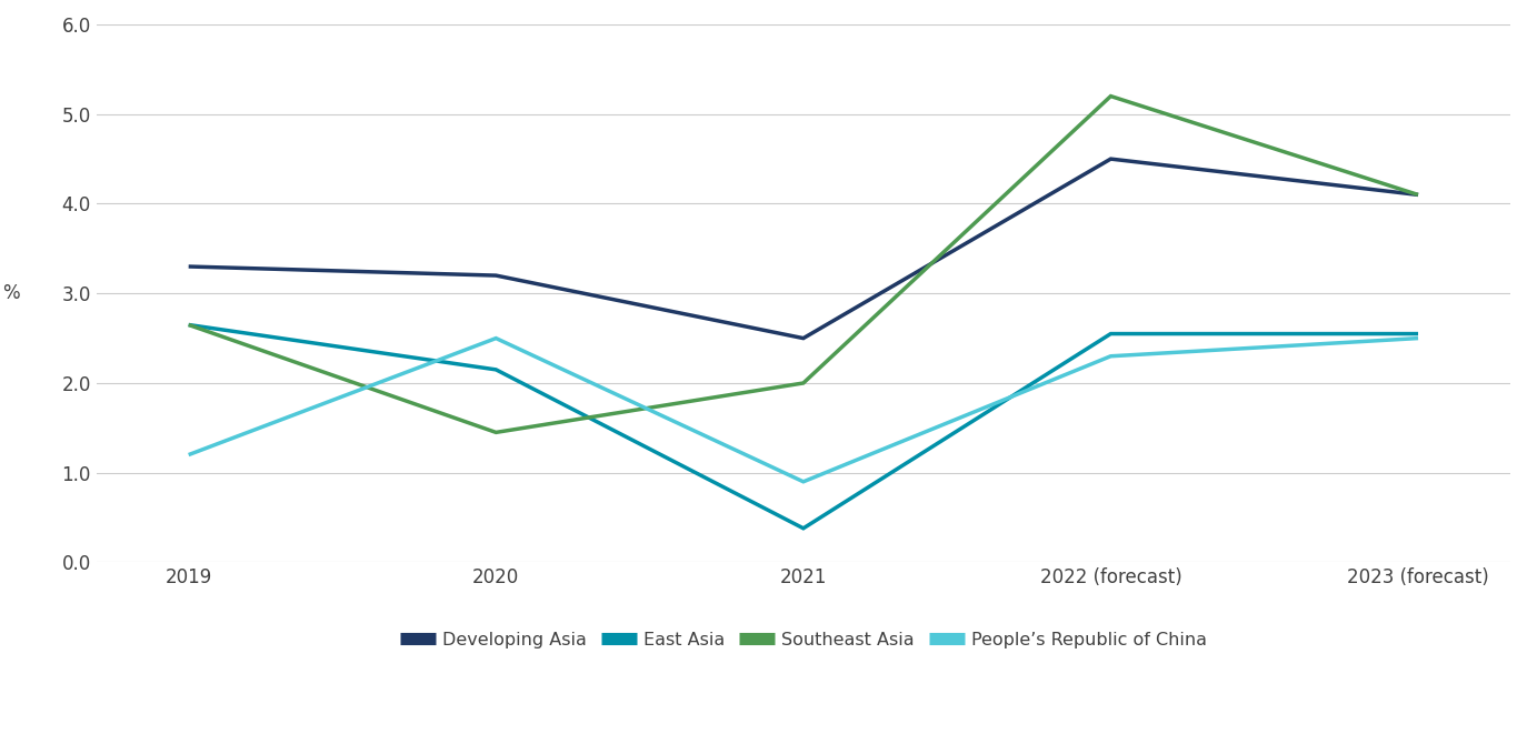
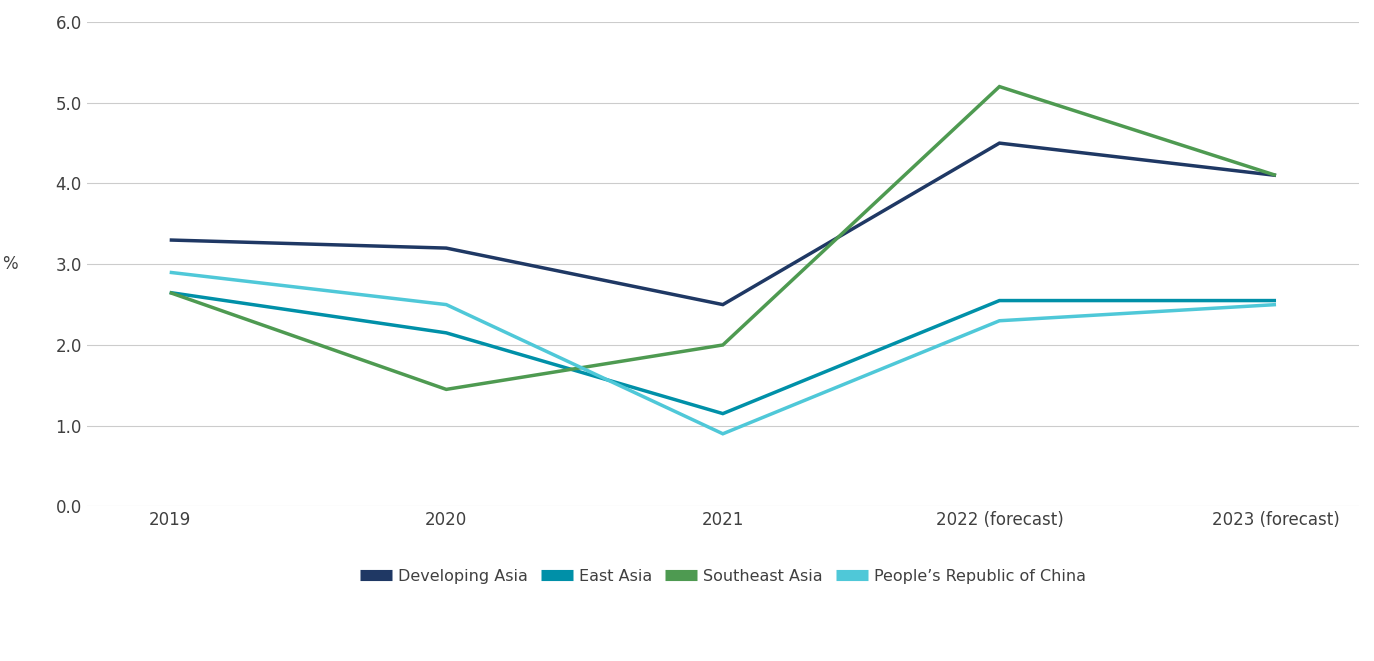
People’s Republic of China/2019: 1.2 -> 2.9
East Asia/2021: 0.38 -> 1.15
